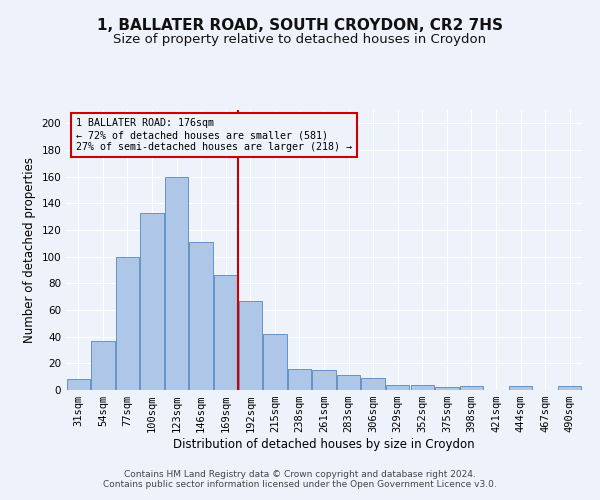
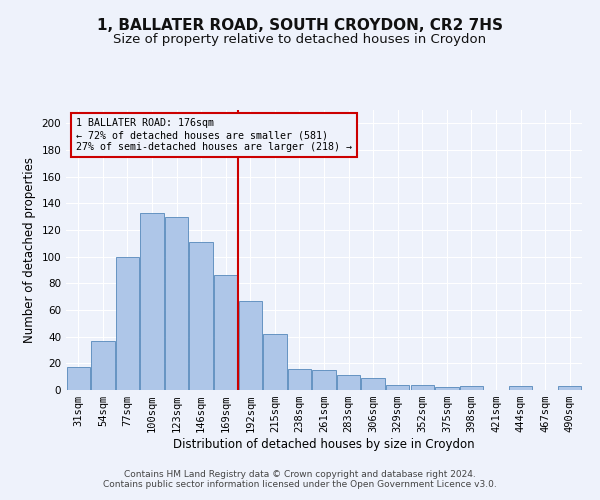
31sqm: 8 -> 17
123sqm: 160 -> 130
